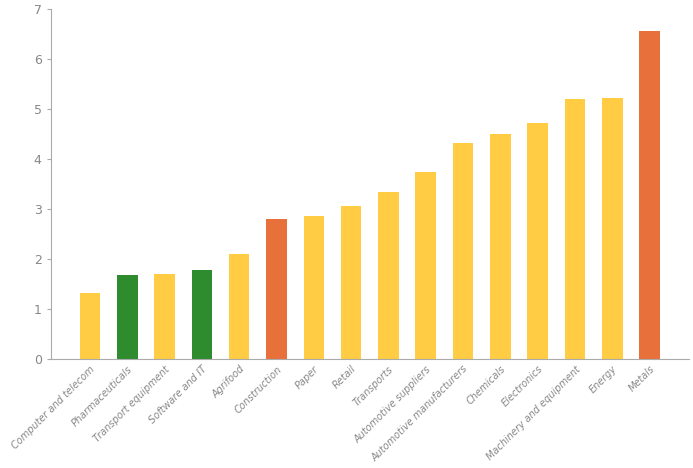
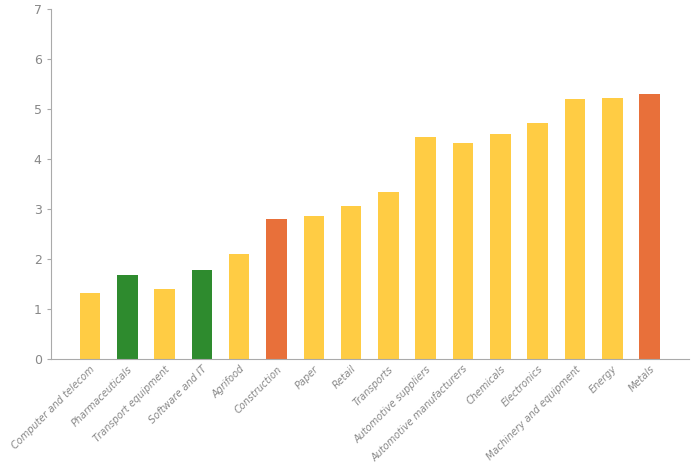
Transport equipment: 1.70 -> 1.40
Automotive suppliers: 3.75 -> 4.45
Metals: 6.57 -> 5.30
